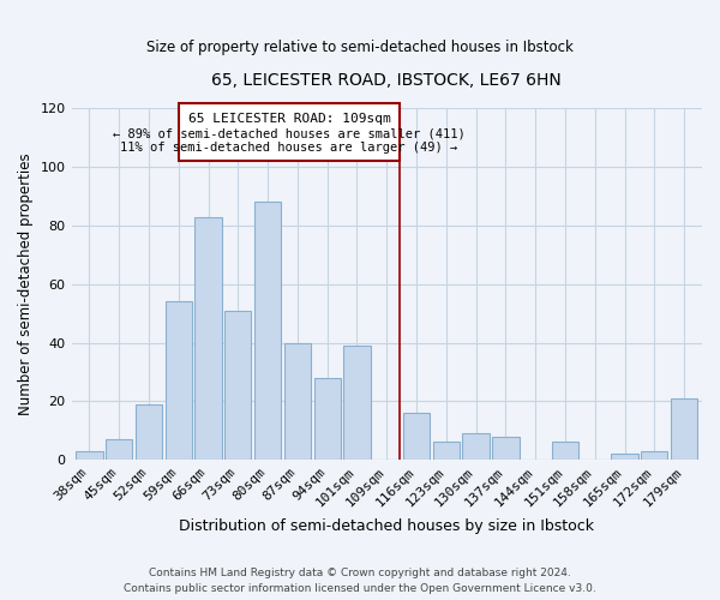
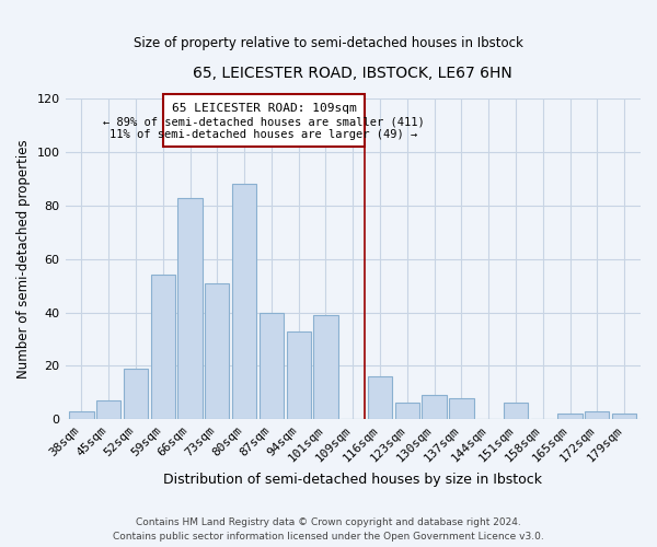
94sqm: 28 -> 33
179sqm: 21 -> 2
